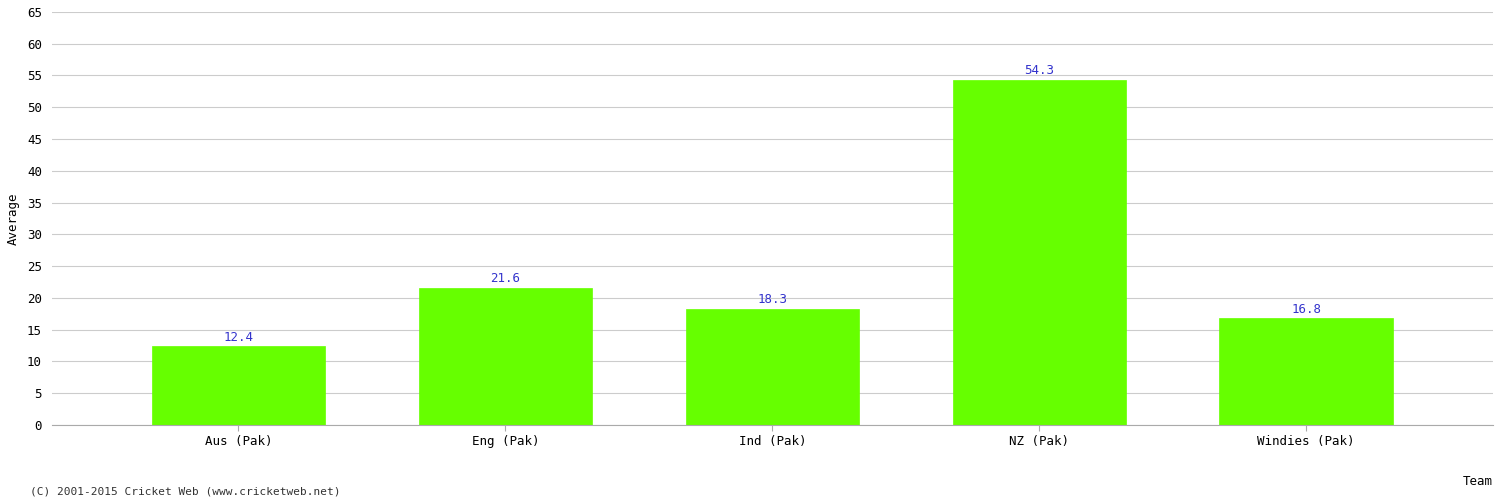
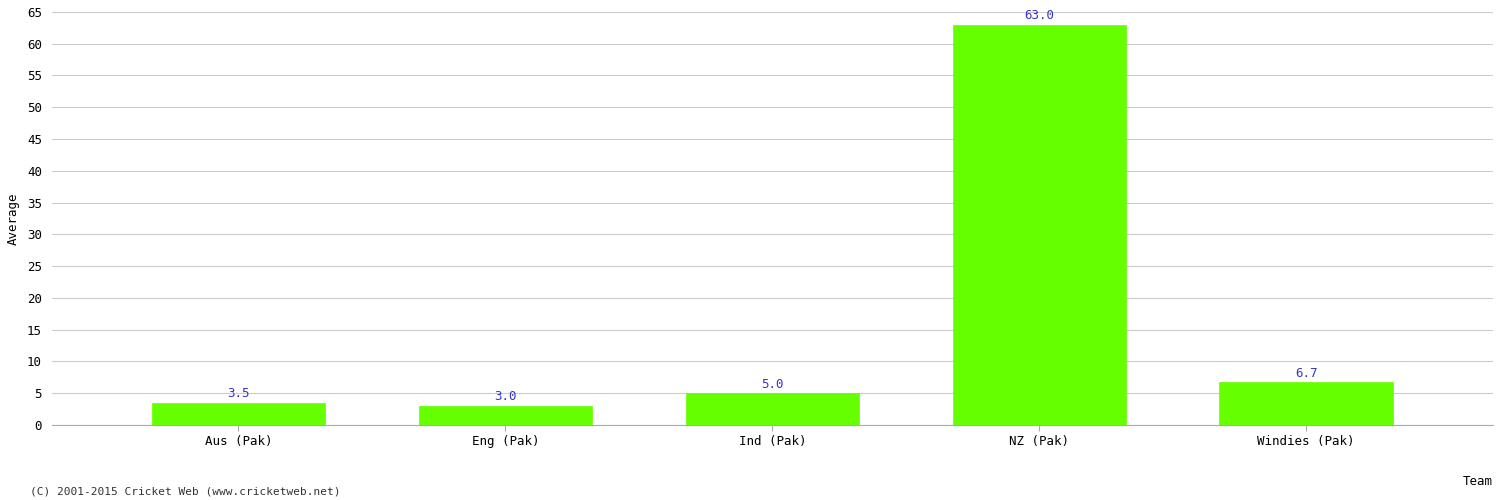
Aus (Pak): 12.4 -> 3.5
Eng (Pak): 21.6 -> 3.0
Ind (Pak): 18.3 -> 5.0
NZ (Pak): 54.3 -> 63.0
Windies (Pak): 16.8 -> 6.7
